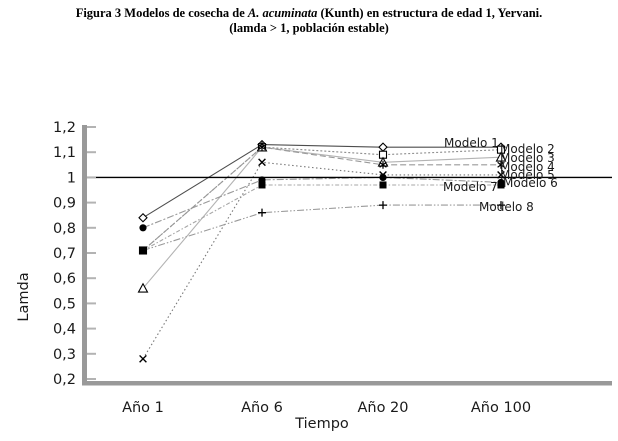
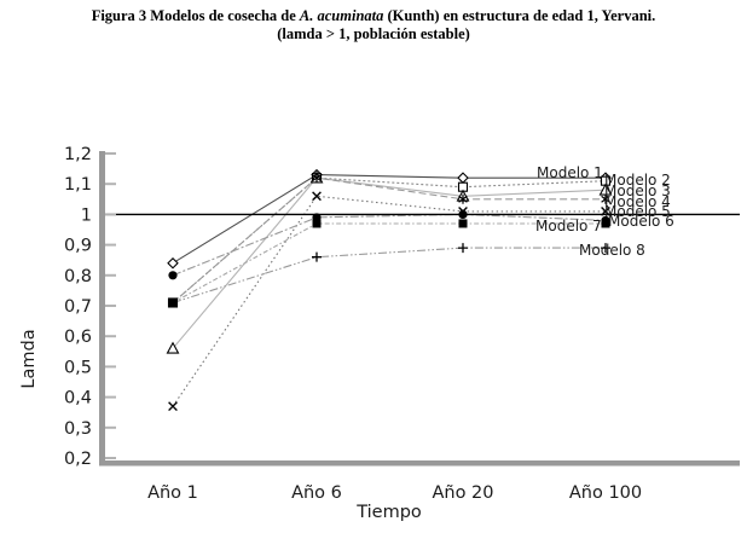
Modelo 5/Año 1: 0,28 -> 0,37
